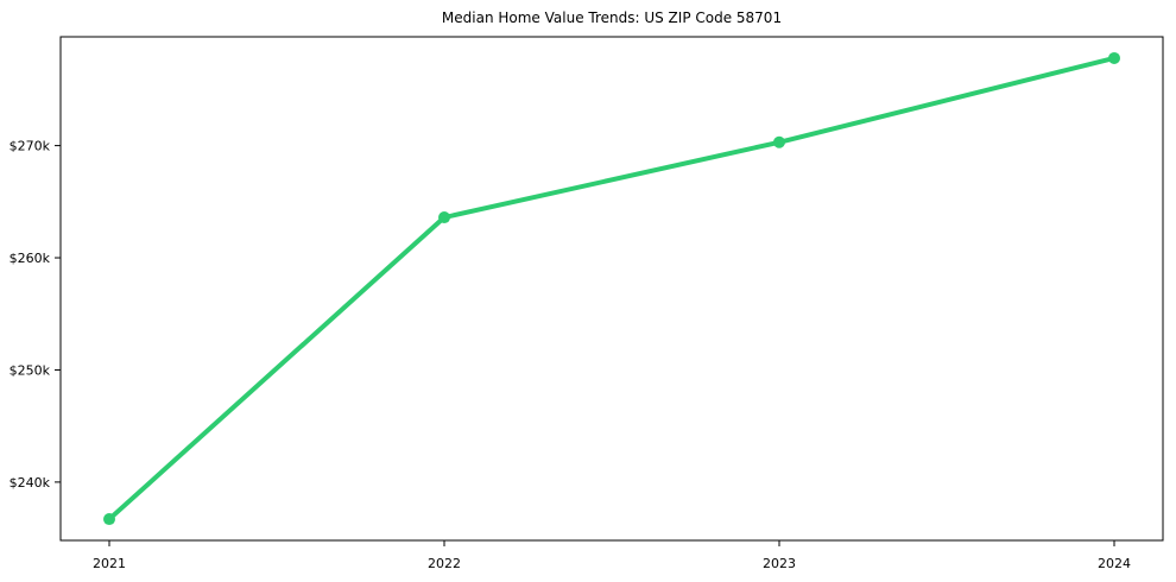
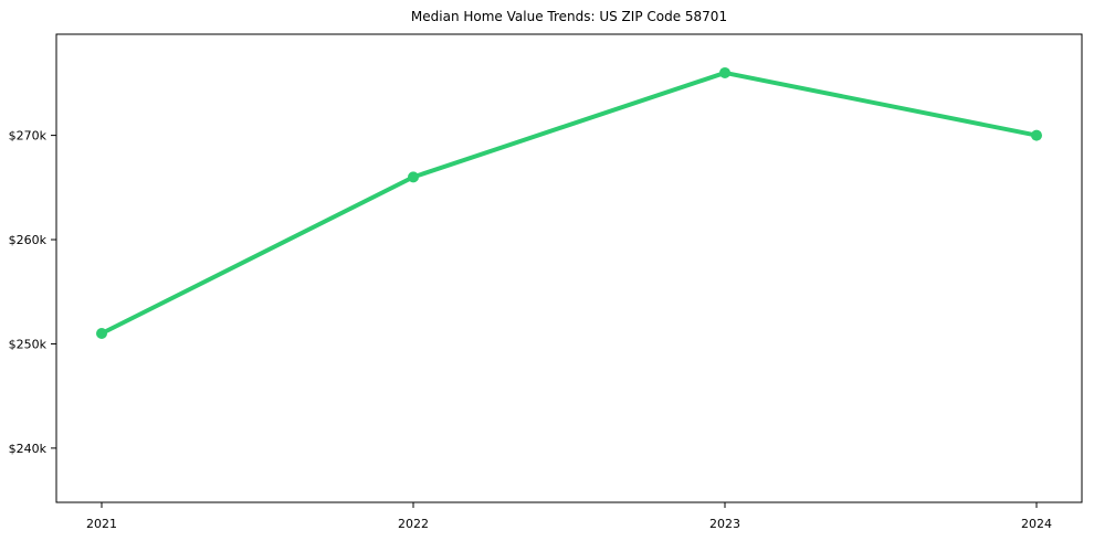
2021: $237k -> $251k
2022: $264k -> $266k
2023: $270k -> $276k
2024: $278k -> $270k
